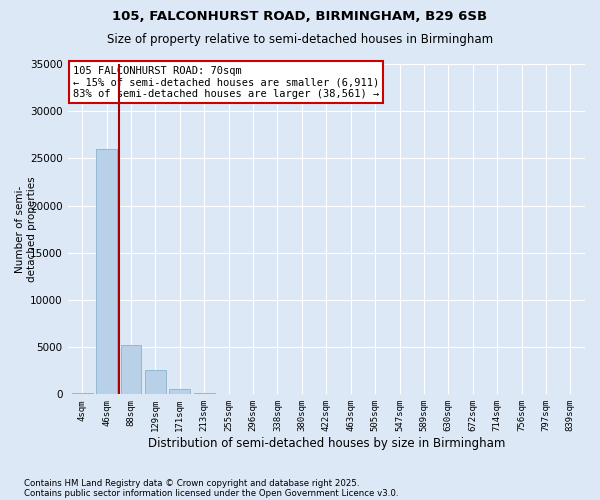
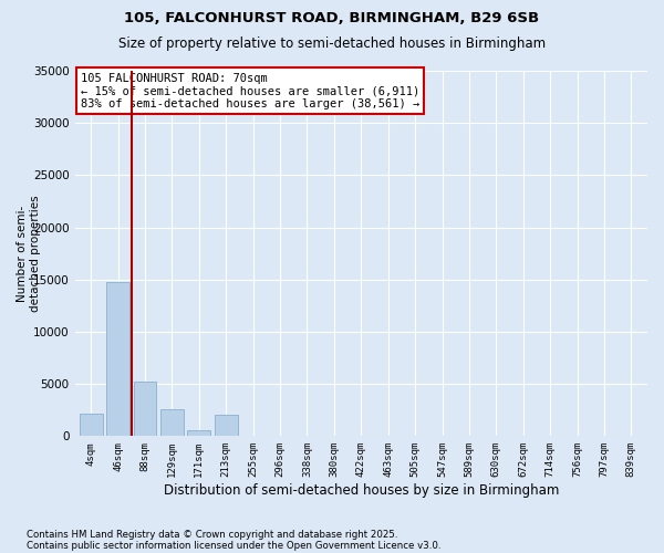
4sqm: 100 -> 2200
46sqm: 26000 -> 14800
213sqm: 100 -> 2000
